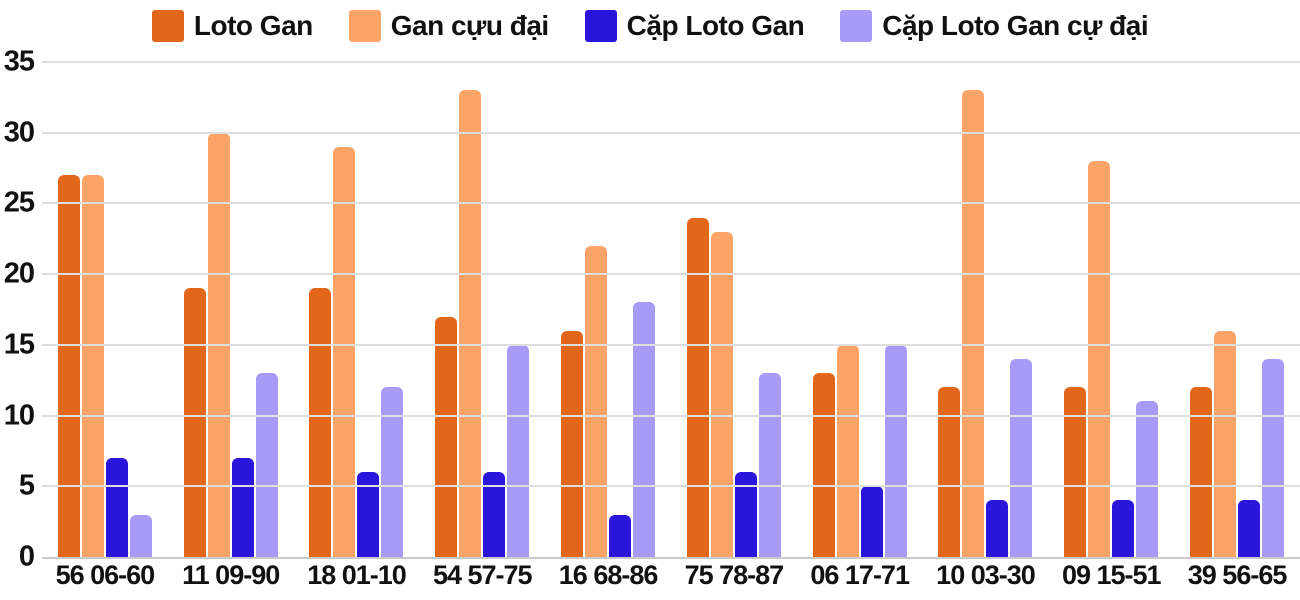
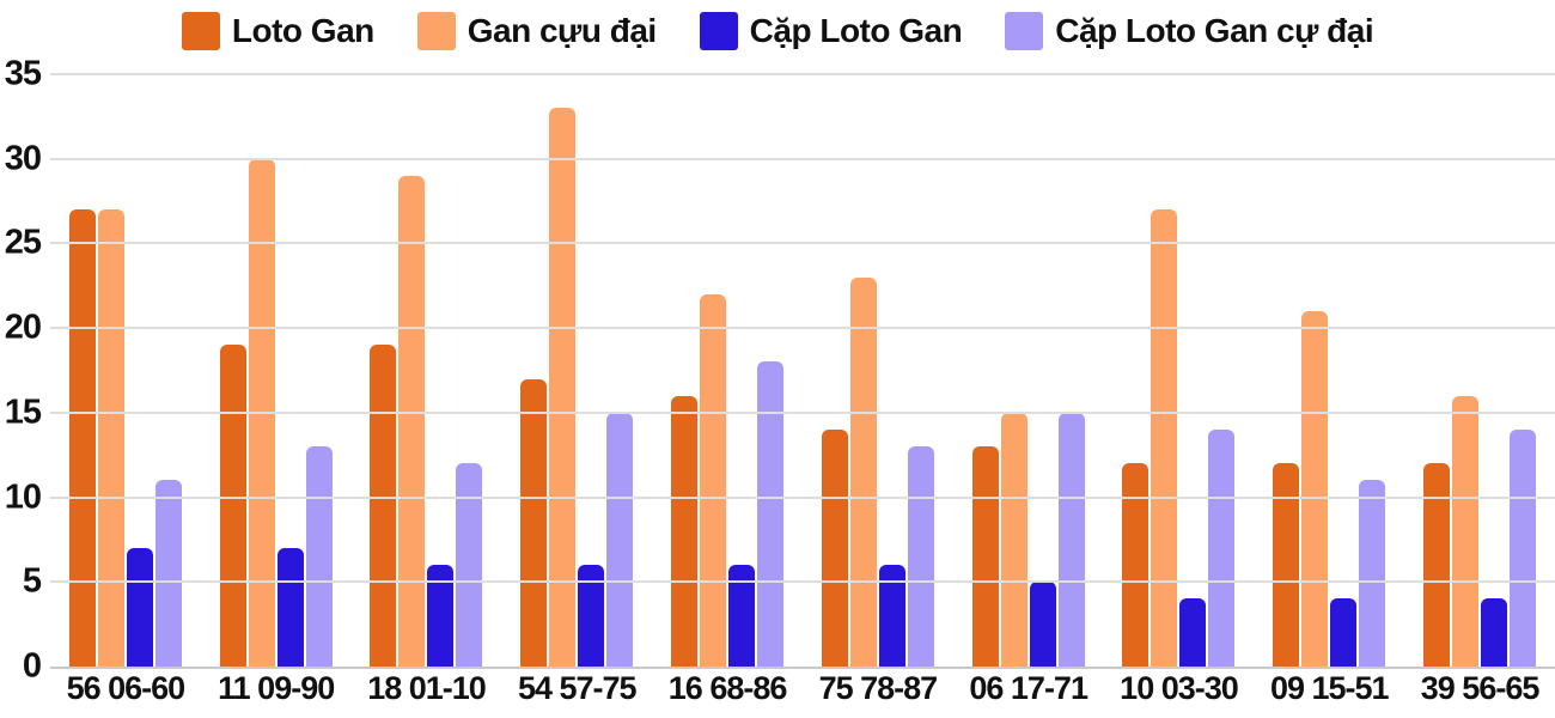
Cặp Loto Gan cự đại/56 06-60: 3 -> 11
Cặp Loto Gan/16 68-86: 3 -> 6
Loto Gan/75 78-87: 24 -> 14
Gan cựu đại/10 03-30: 33 -> 27
Gan cựu đại/09 15-51: 28 -> 21
